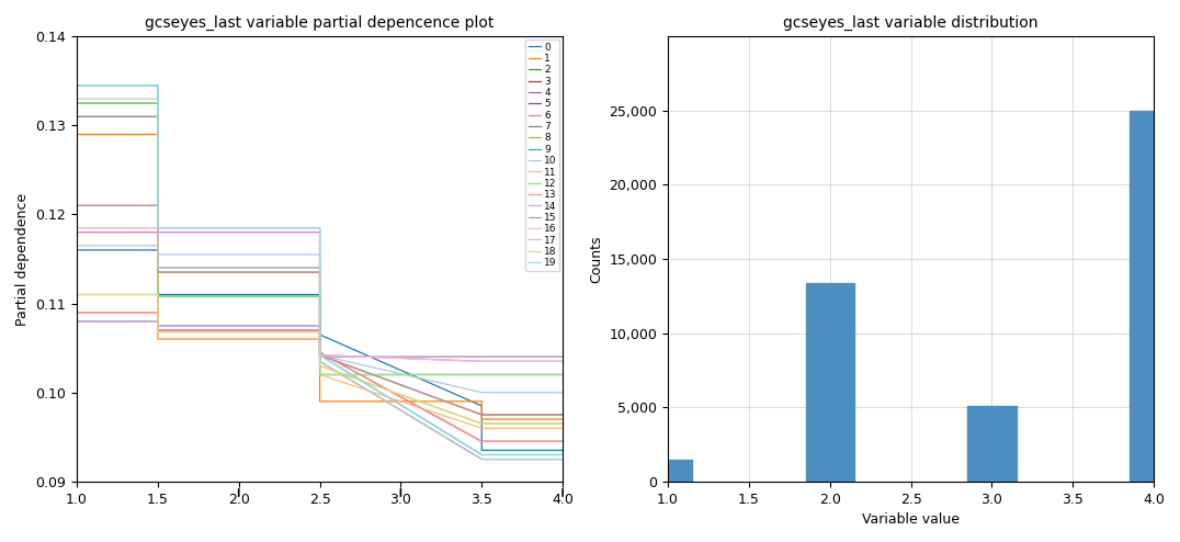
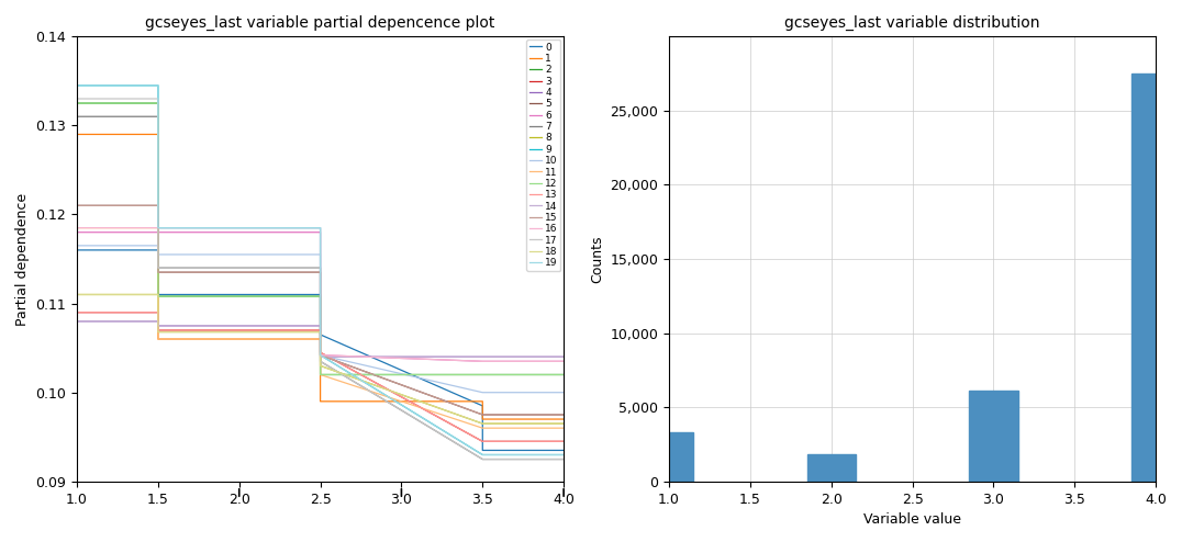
gcseyes_last variable distribution/1.0: 1,500 -> 3,300
gcseyes_last variable distribution/2.0: 13,400 -> 1,800
gcseyes_last variable distribution/3.0: 5,100 -> 6,100
gcseyes_last variable distribution/4.0: 25,000 -> 27,500
